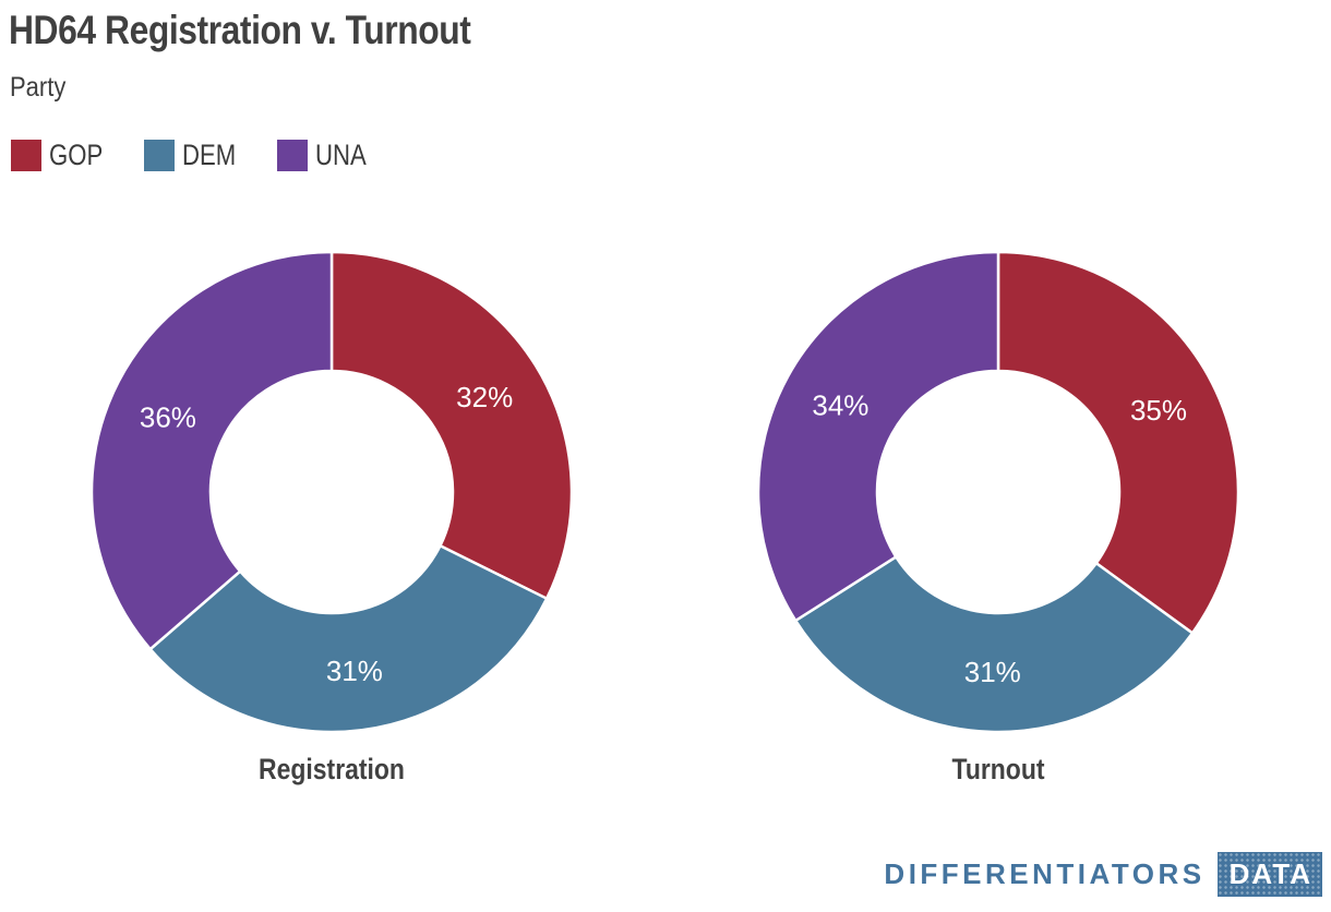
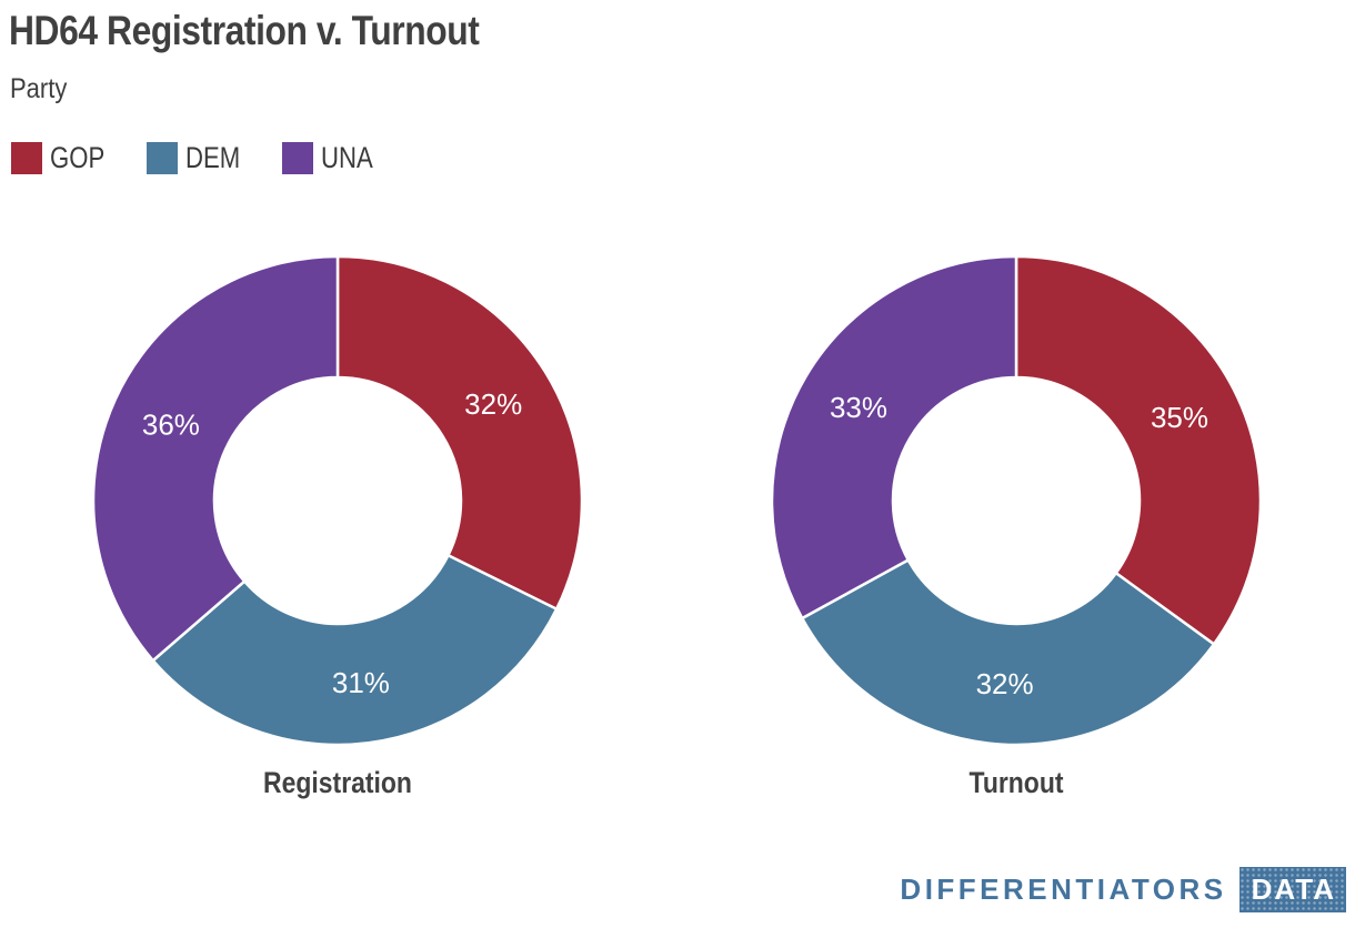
Turnout/DEM: 31% -> 32%
Turnout/UNA: 34% -> 33%
